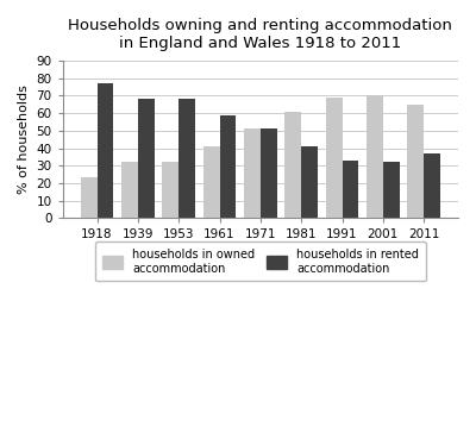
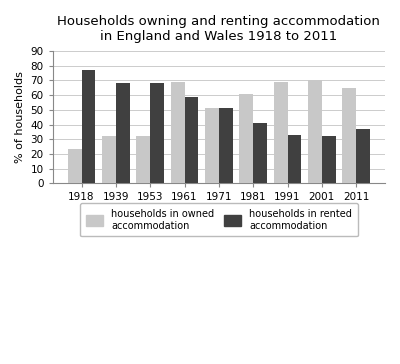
households in owned accommodation/1961: 41 -> 69
